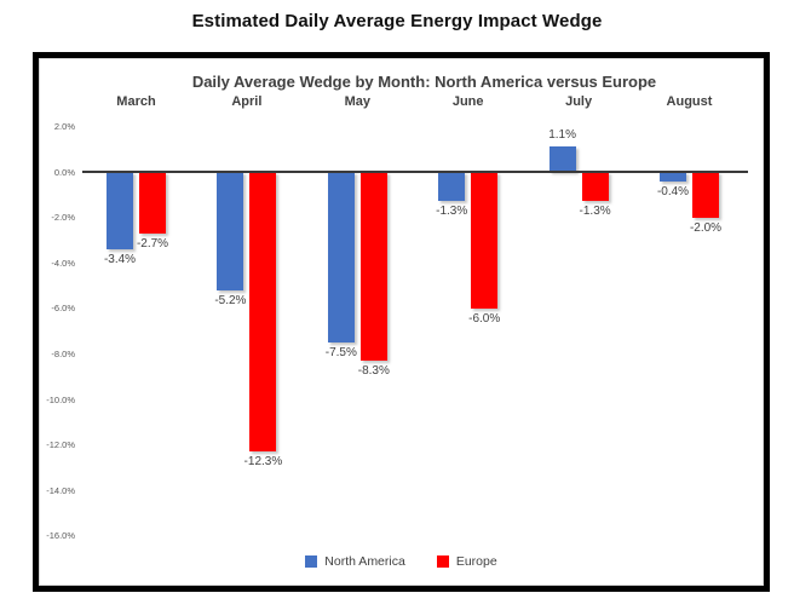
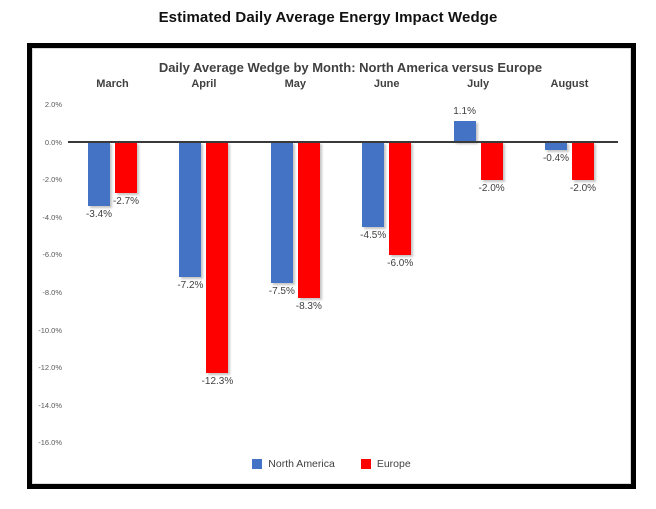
North America/April: -5.2% -> -7.2%
North America/June: -1.3% -> -4.5%
Europe/July: -1.3% -> -2.0%
